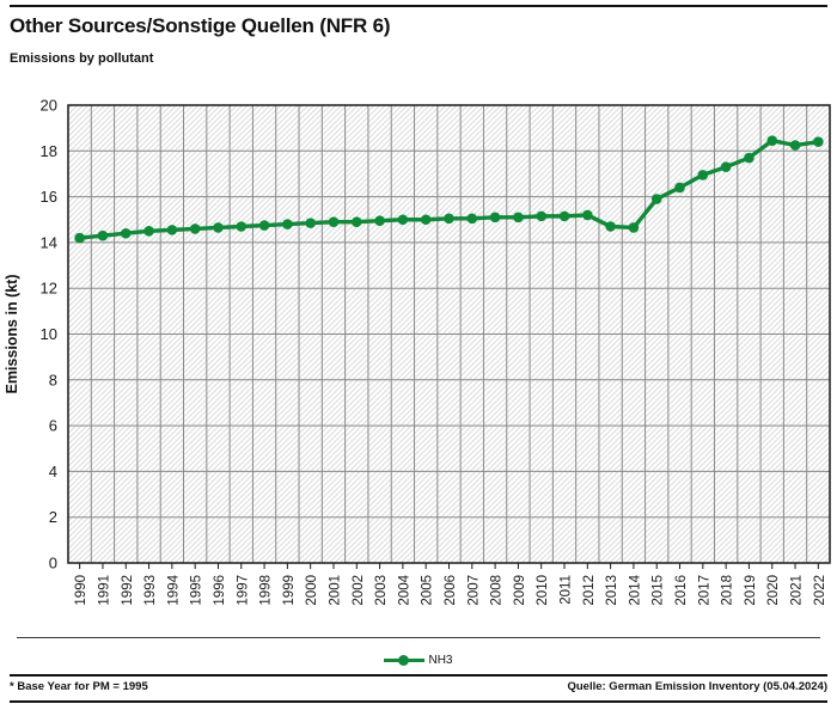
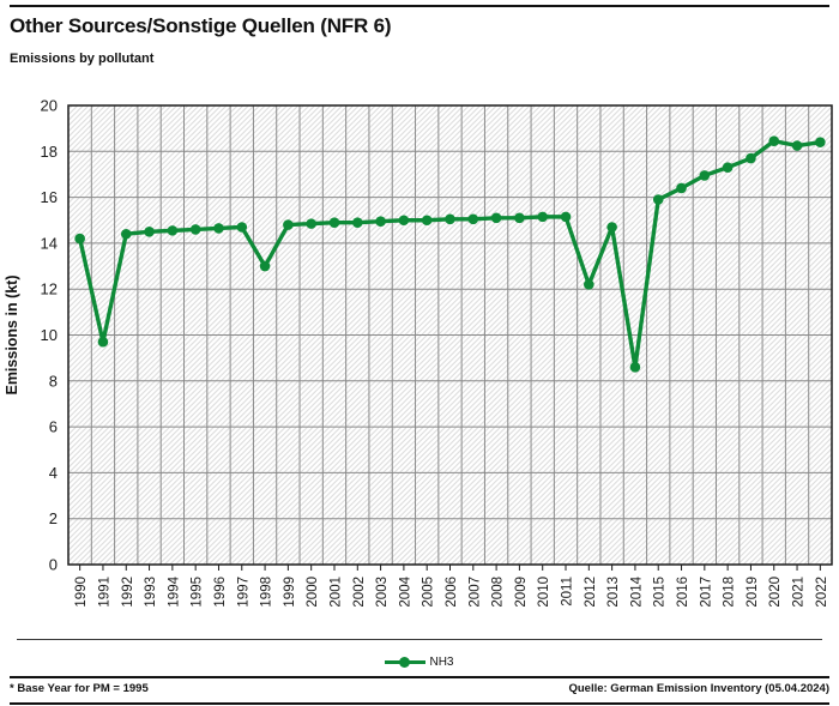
1991: 14.3 -> 9.7
1998: 14.8 -> 13.0
2012: 15.2 -> 12.2
2014: 14.7 -> 8.6
